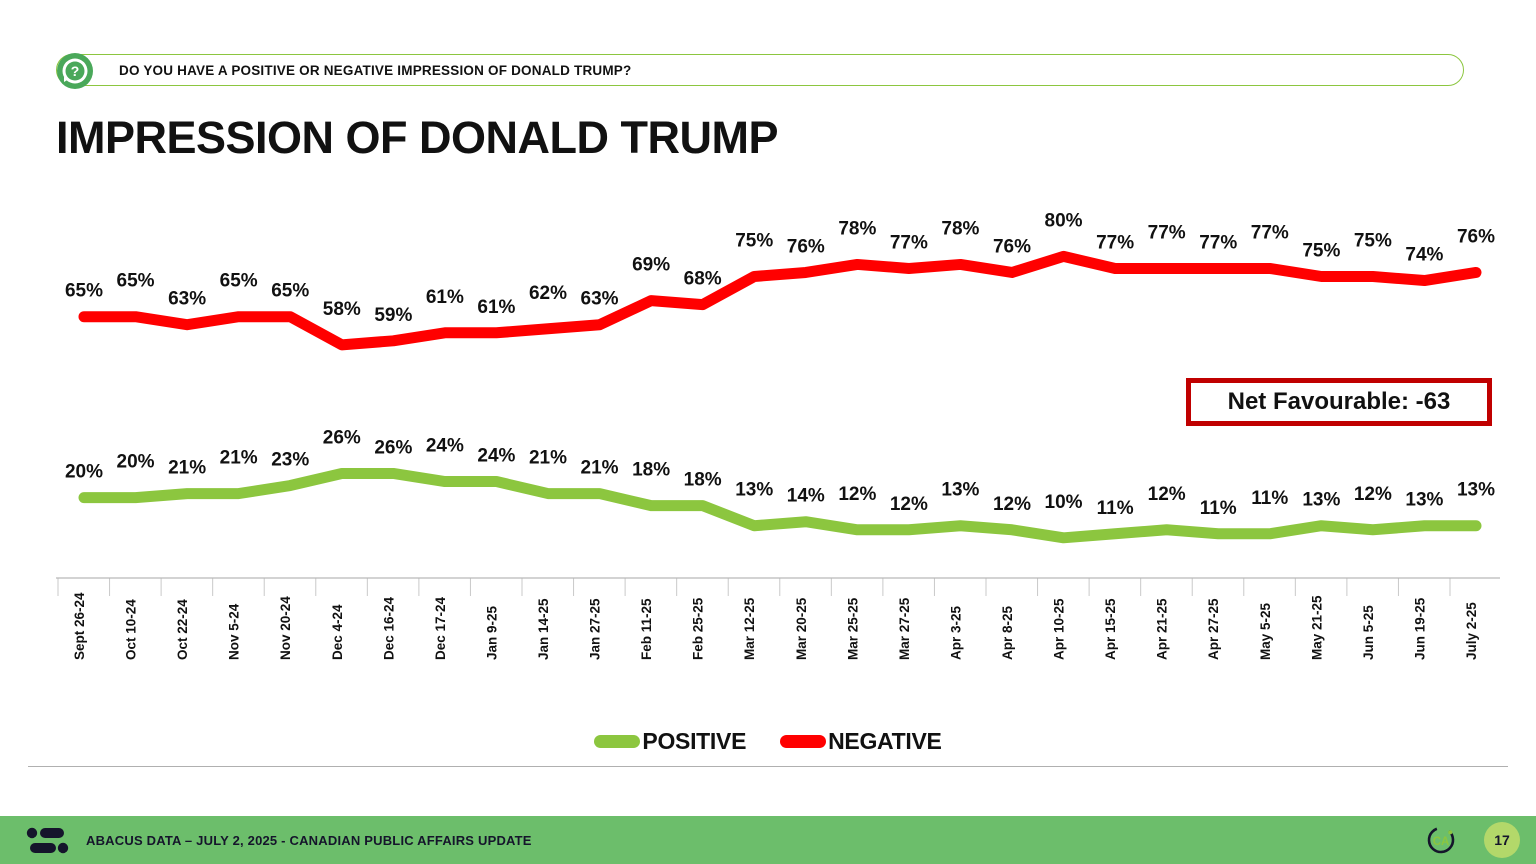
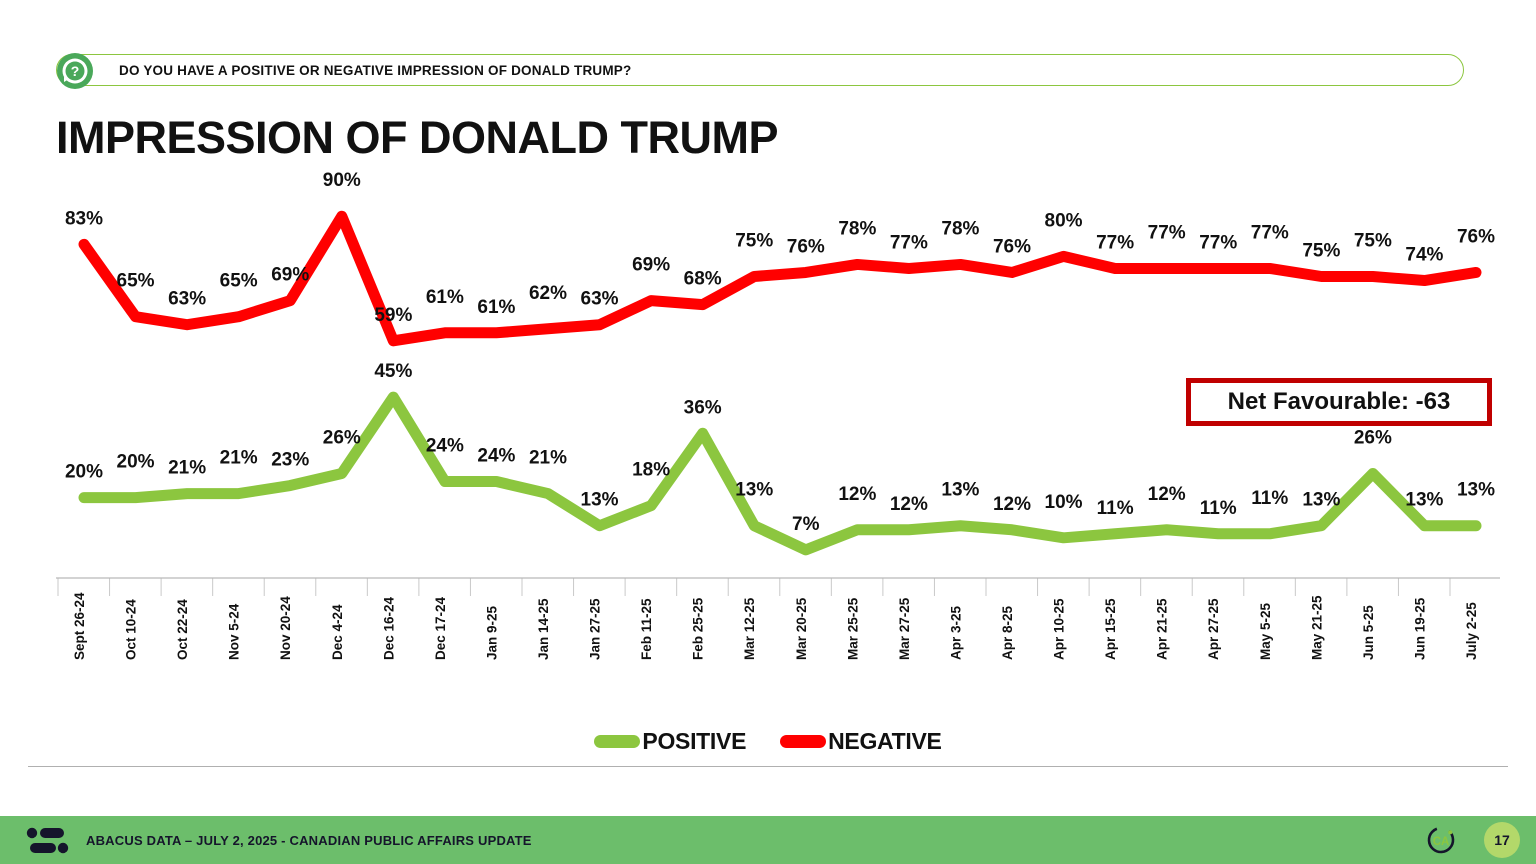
NEGATIVE/Sept 26-24: 65% -> 83%
NEGATIVE/Nov 20-24: 65% -> 69%
NEGATIVE/Dec 4-24: 58% -> 90%
POSITIVE/Dec 16-24: 26% -> 45%
POSITIVE/Jan 27-25: 21% -> 13%
POSITIVE/Feb 25-25: 18% -> 36%
POSITIVE/Mar 20-25: 14% -> 7%
POSITIVE/Jun 5-25: 12% -> 26%
